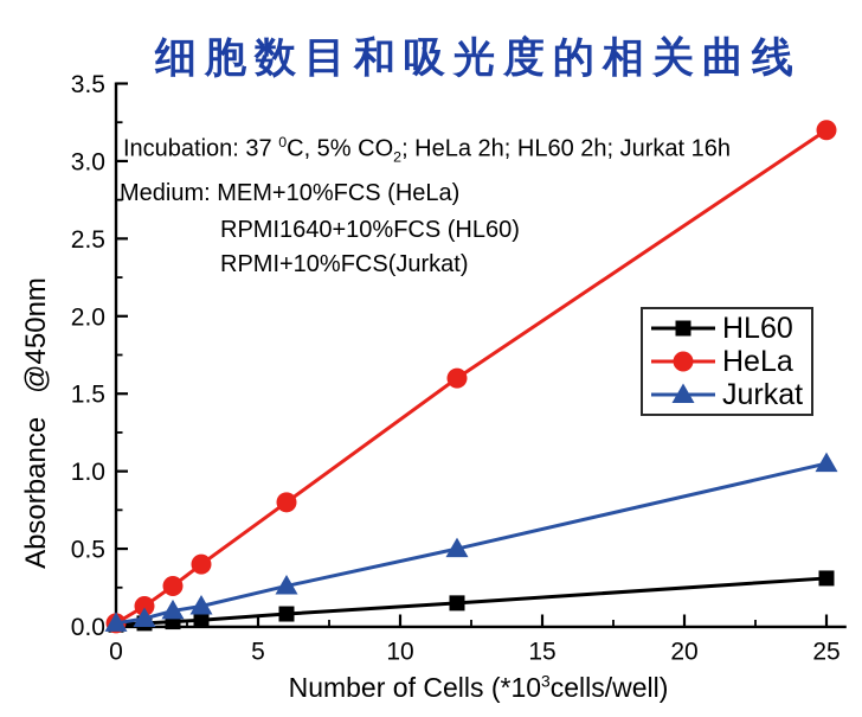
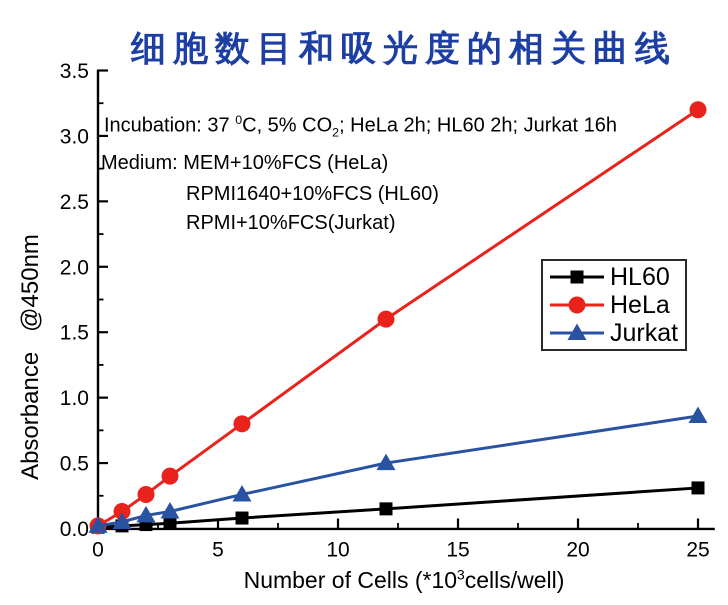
Jurkat/25: 1.05 -> 0.86
